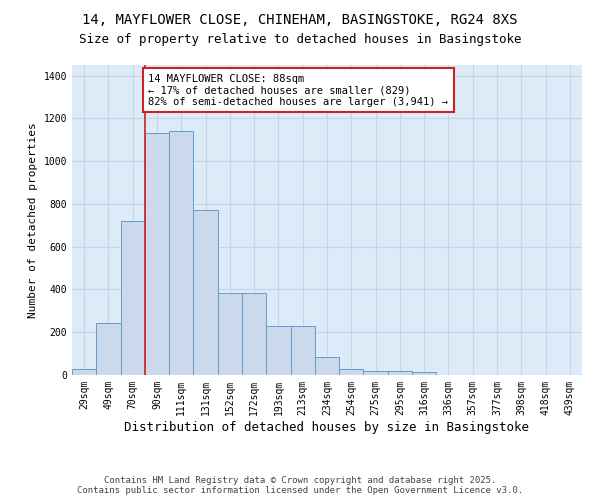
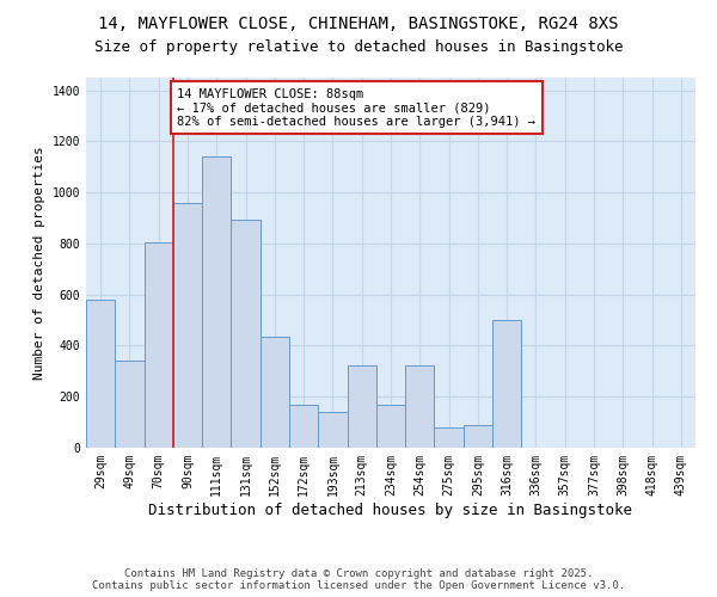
29sqm: 30 -> 580
49sqm: 245 -> 340
70sqm: 720 -> 805
90sqm: 1130 -> 960
131sqm: 770 -> 895
152sqm: 385 -> 435
172sqm: 385 -> 170
193sqm: 230 -> 140
213sqm: 230 -> 325
234sqm: 85 -> 170
254sqm: 30 -> 325
275sqm: 20 -> 80
295sqm: 20 -> 90
316sqm: 15 -> 500
